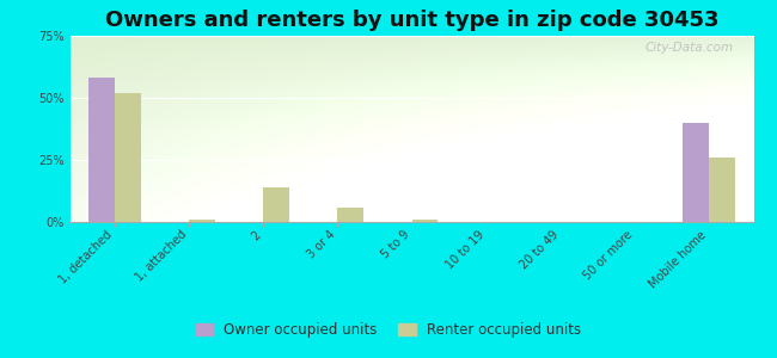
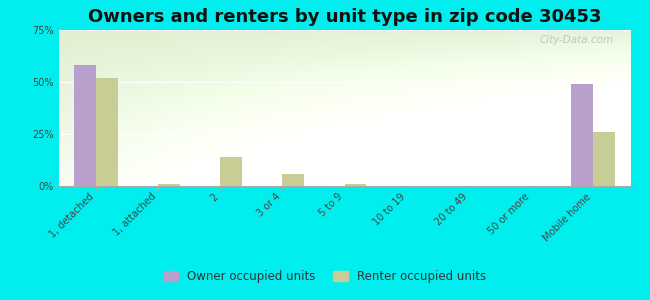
Owner occupied units/Mobile home: 40% -> 49%
